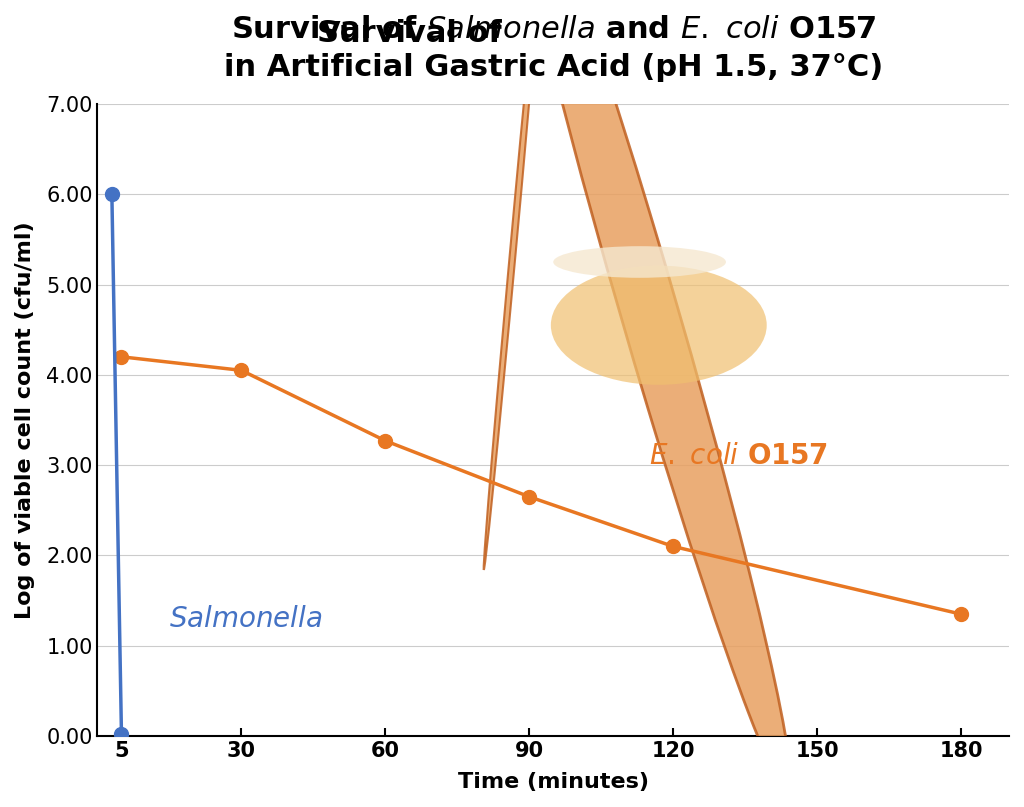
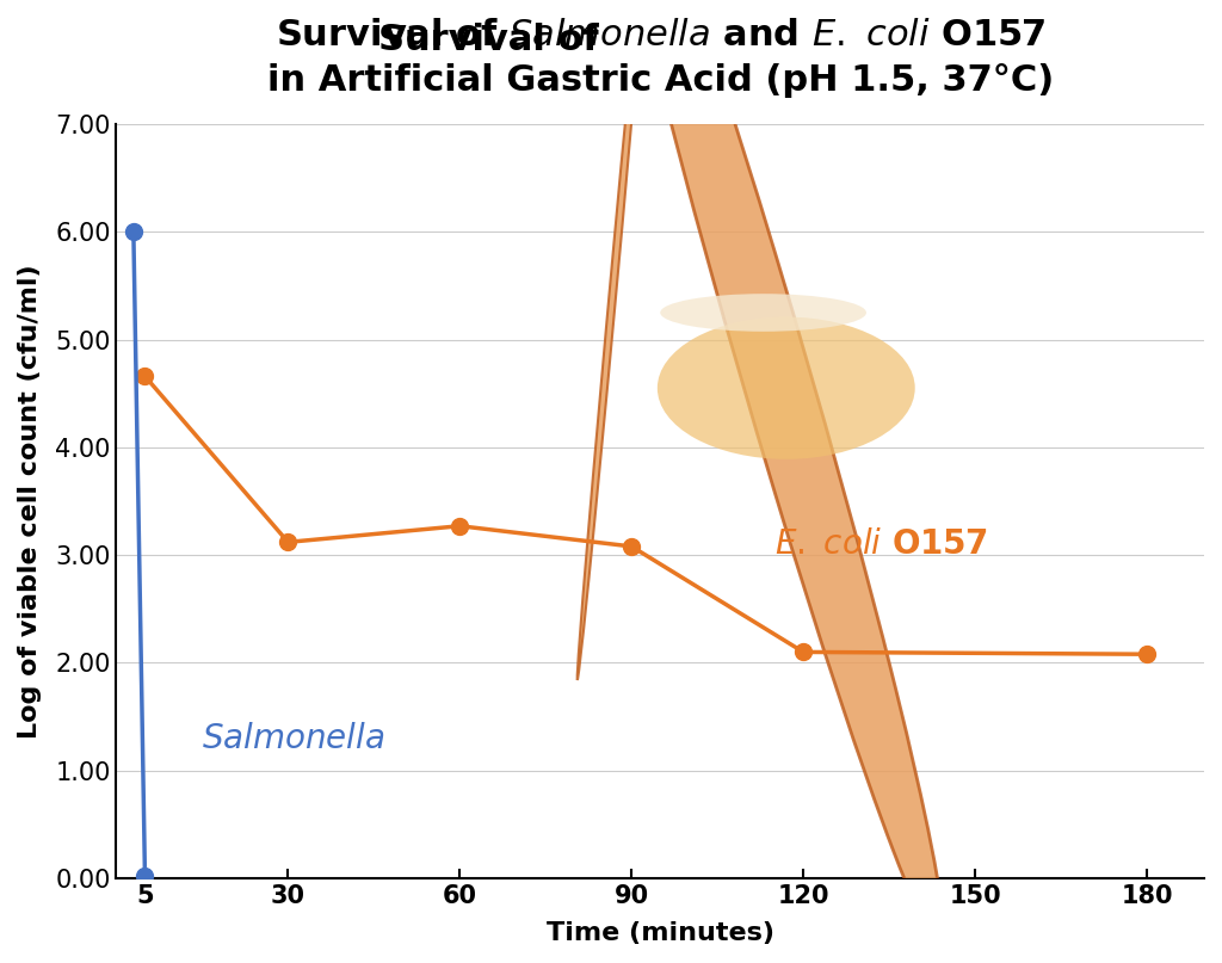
5: 4.20 -> 4.66
30: 4.05 -> 3.12
90: 2.65 -> 3.08
180: 1.35 -> 2.08
